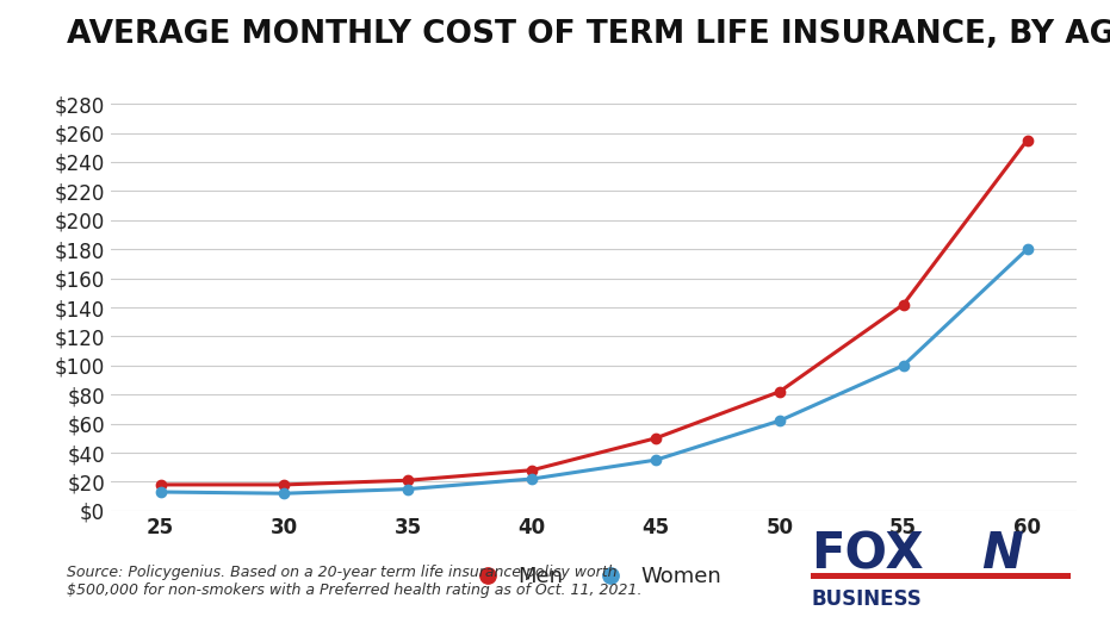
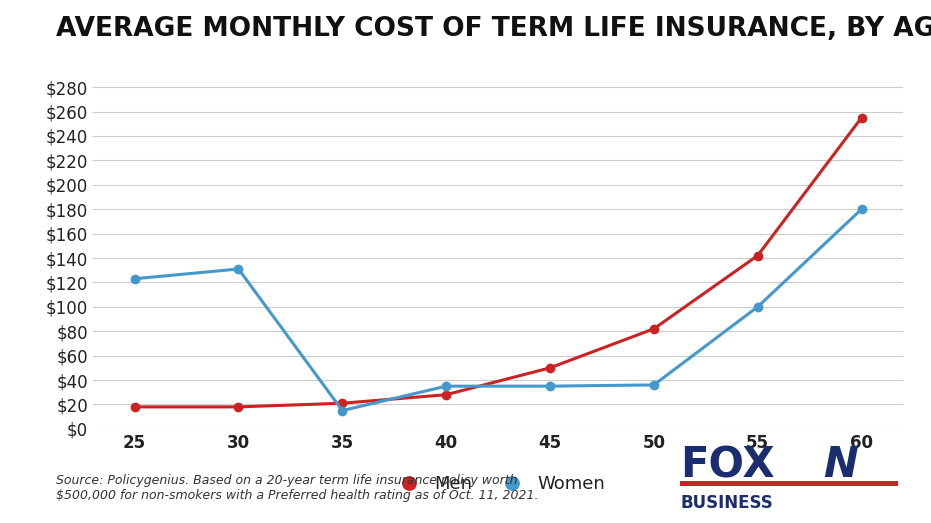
Women/25: $13 -> $123
Women/30: $12 -> $131
Women/40: $22 -> $35
Women/50: $62 -> $36
